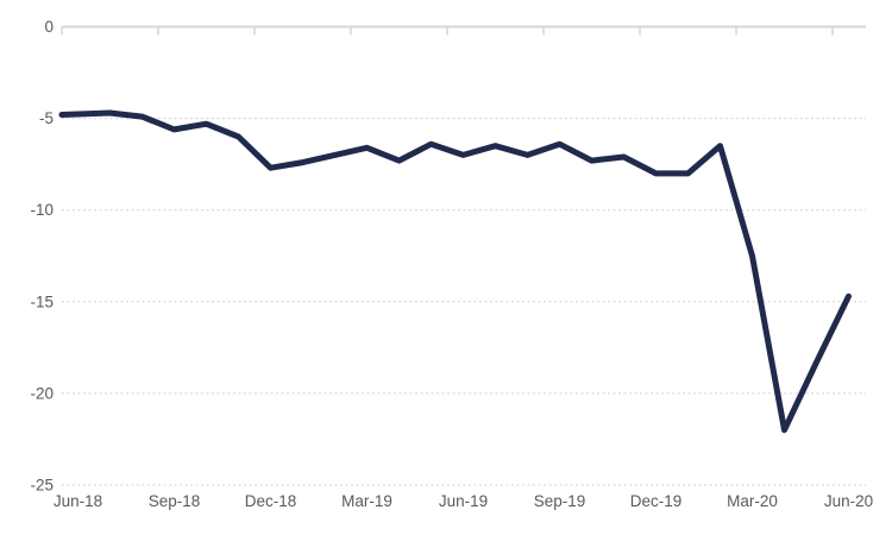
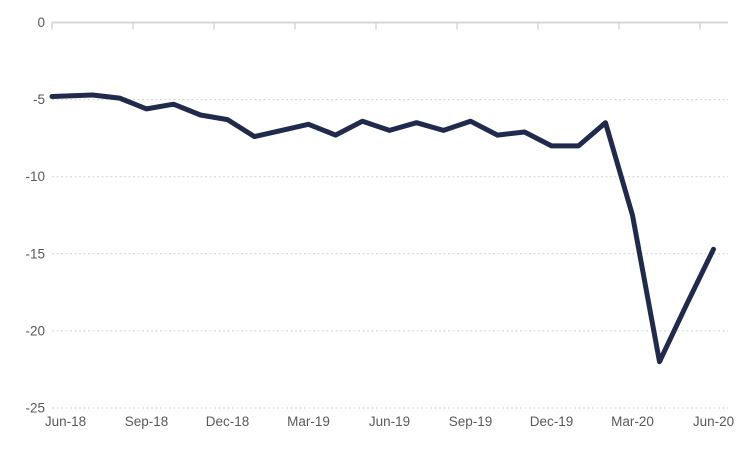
Dec-18: -7.7 -> -6.3
